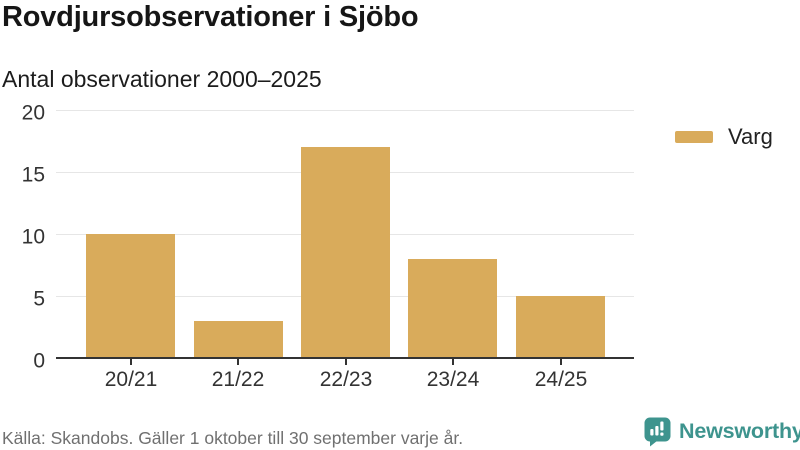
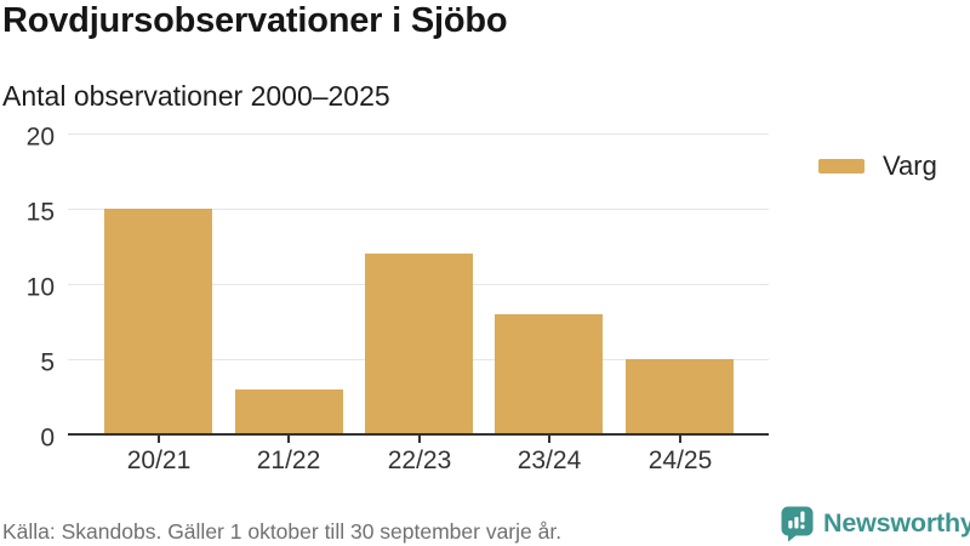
20/21: 10 -> 15
22/23: 17 -> 12
